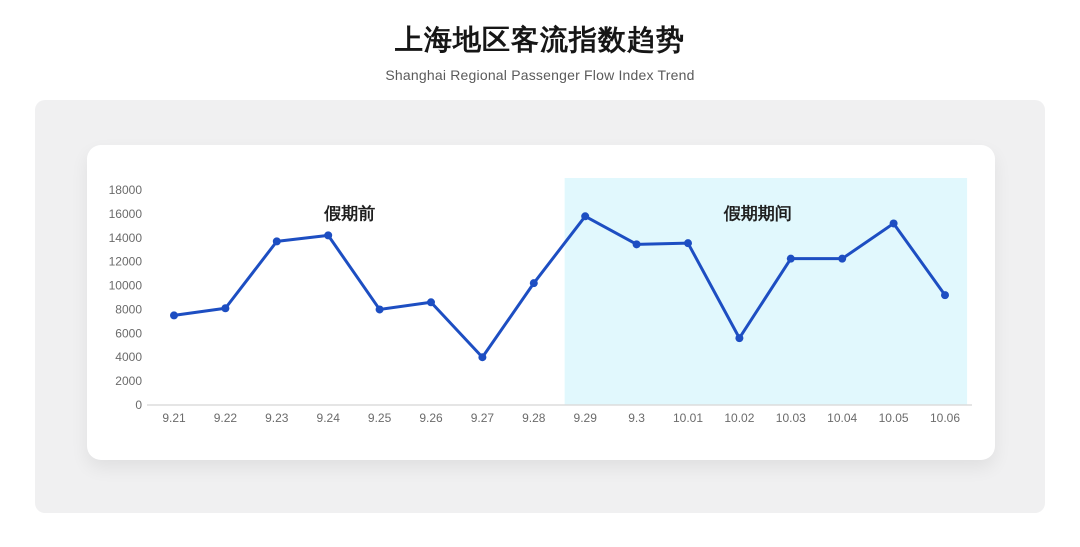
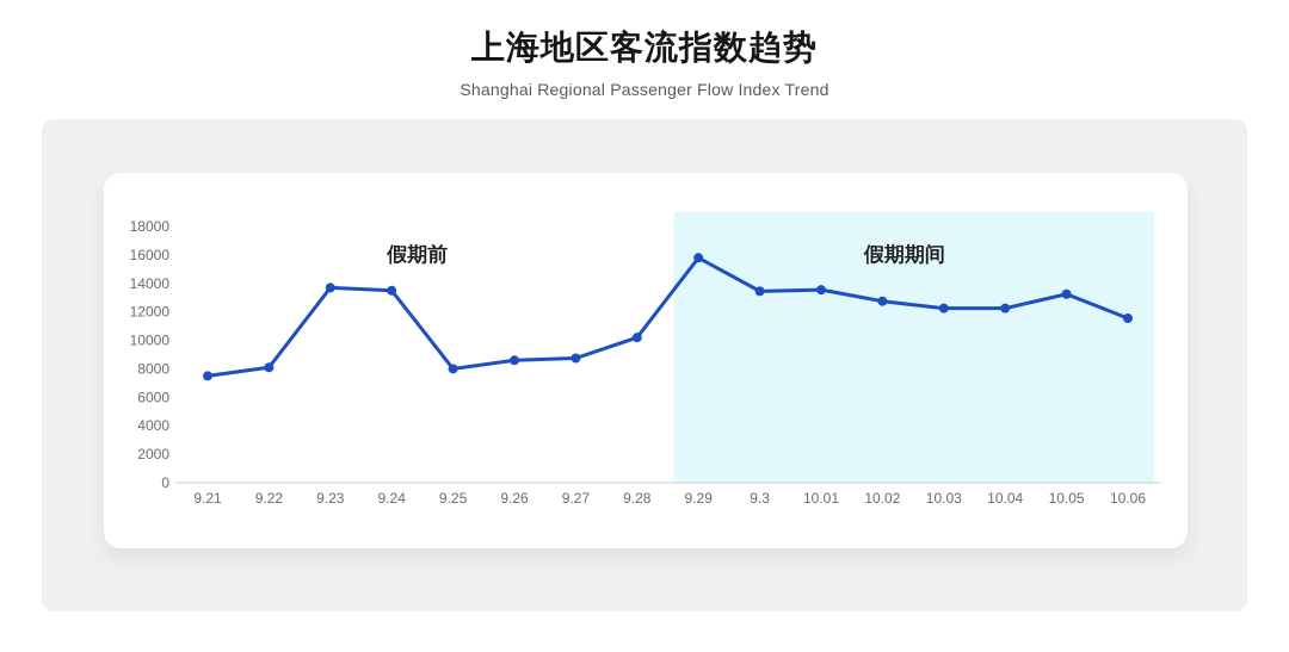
9.24: 14200 -> 13500
9.27: 4000 -> 8800
10.02: 5600 -> 12800
10.05: 15200 -> 13200
10.06: 9200 -> 11600
